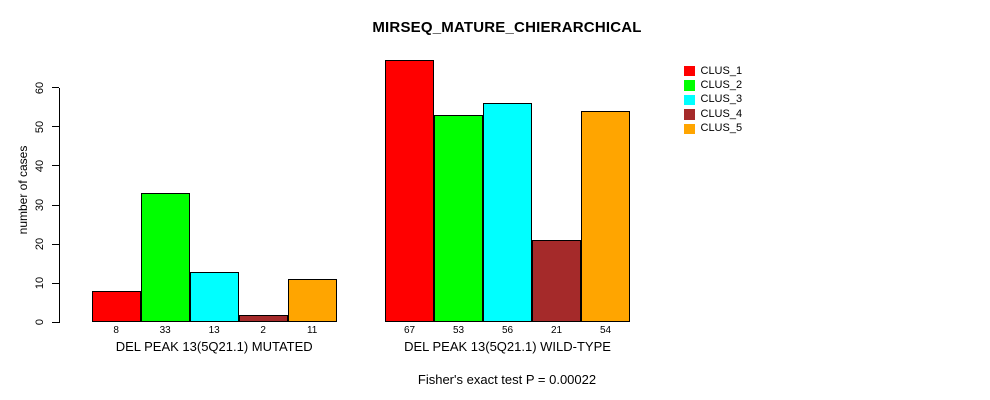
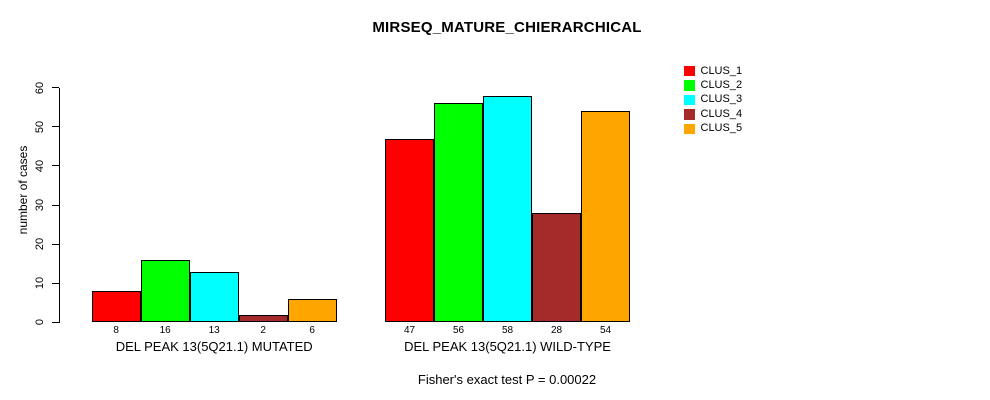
CLUS_2/DEL PEAK 13(5Q21.1) MUTATED: 33 -> 16
CLUS_5/DEL PEAK 13(5Q21.1) MUTATED: 11 -> 6
CLUS_1/DEL PEAK 13(5Q21.1) WILD-TYPE: 67 -> 47
CLUS_2/DEL PEAK 13(5Q21.1) WILD-TYPE: 53 -> 56
CLUS_3/DEL PEAK 13(5Q21.1) WILD-TYPE: 56 -> 58
CLUS_4/DEL PEAK 13(5Q21.1) WILD-TYPE: 21 -> 28
